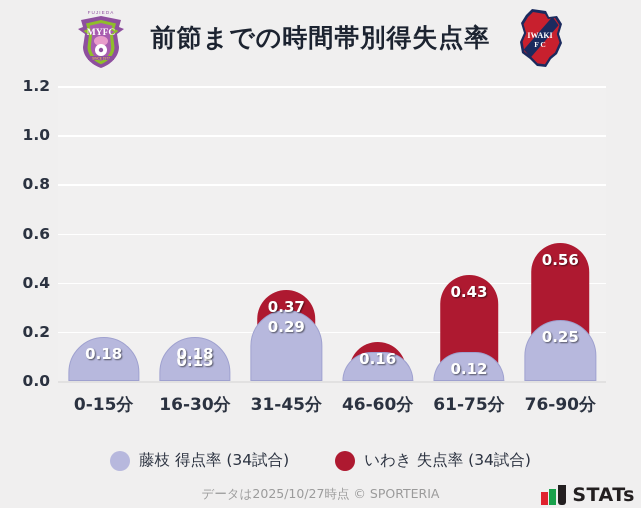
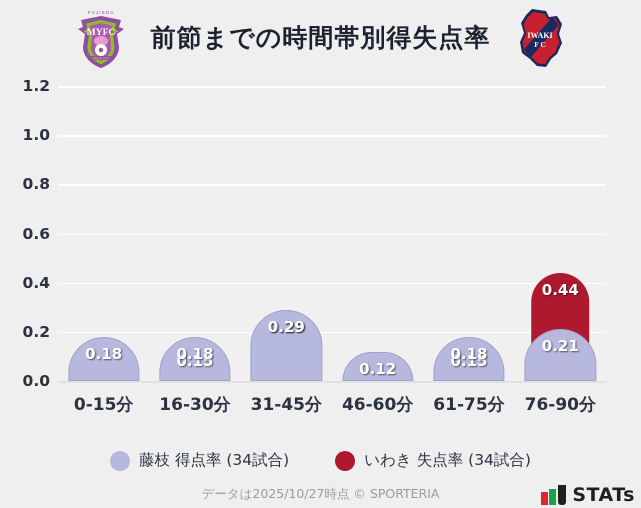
いわき 失点率 (34試合)/31-45分: 0.37 -> 0.29
いわき 失点率 (34試合)/46-60分: 0.16 -> 0.12
いわき 失点率 (34試合)/61-75分: 0.43 -> 0.15
藤枝 得点率 (34試合)/61-75分: 0.12 -> 0.18
いわき 失点率 (34試合)/76-90分: 0.56 -> 0.44
藤枝 得点率 (34試合)/76-90分: 0.25 -> 0.21
